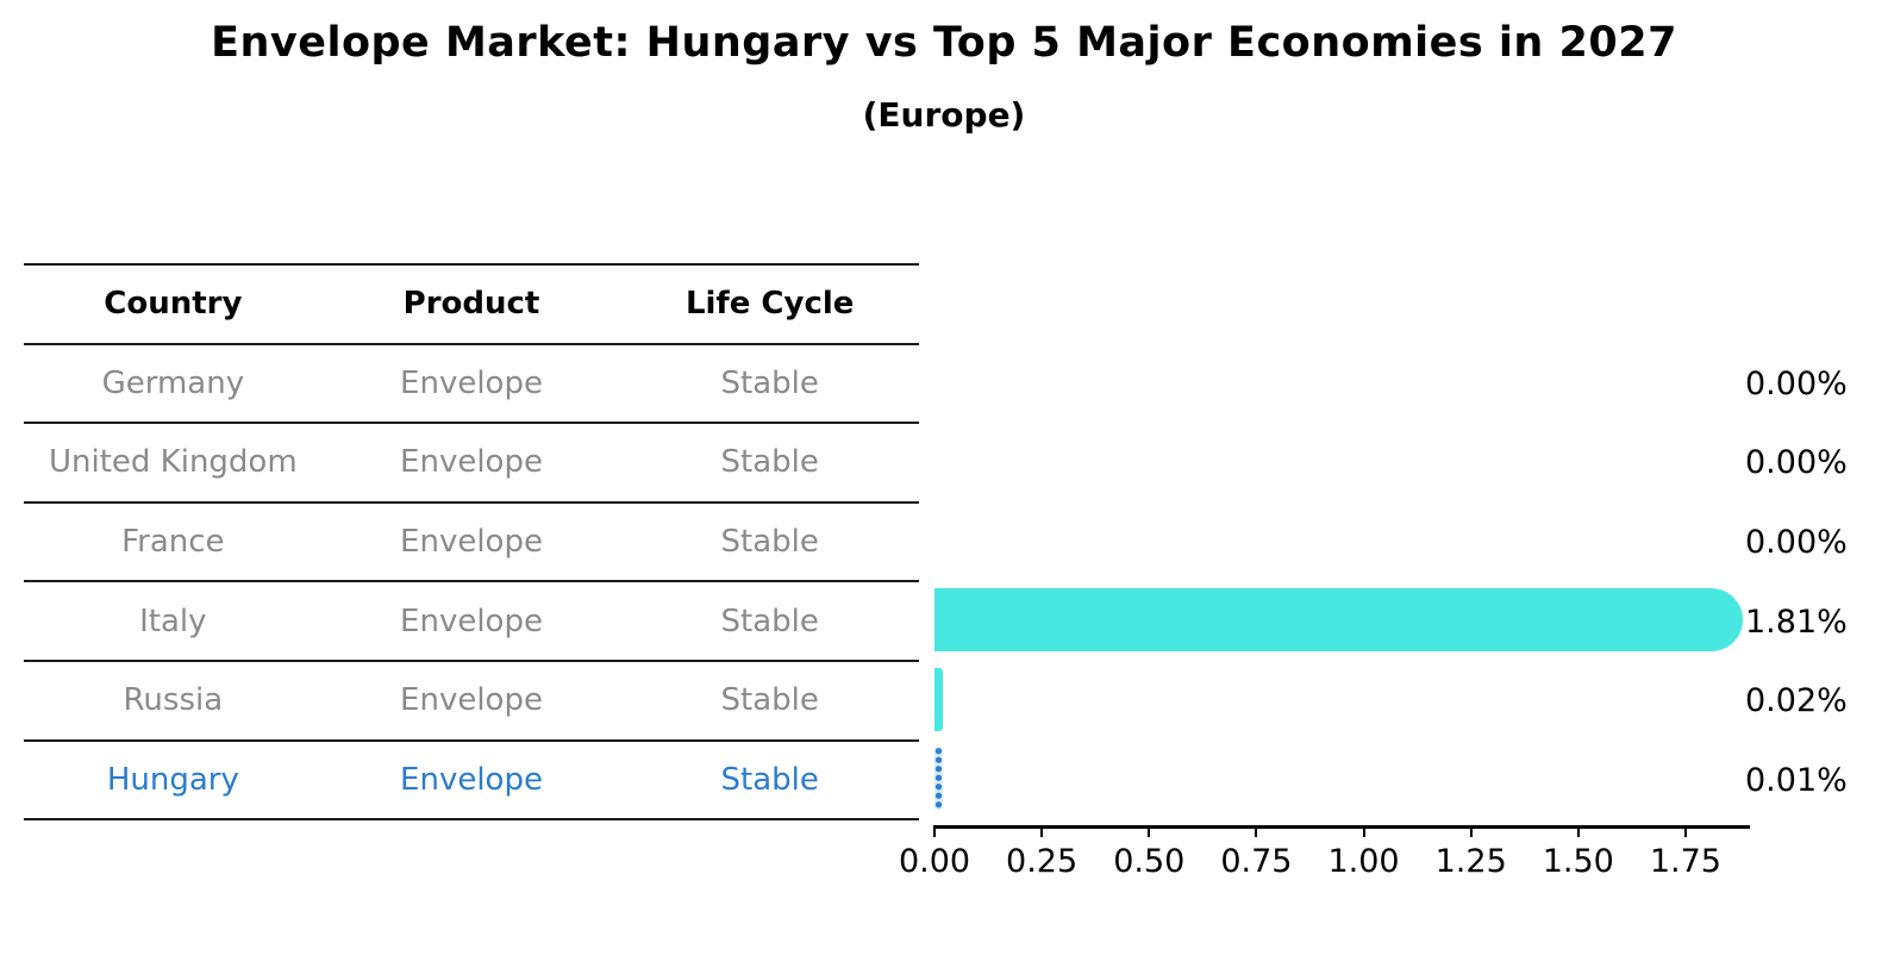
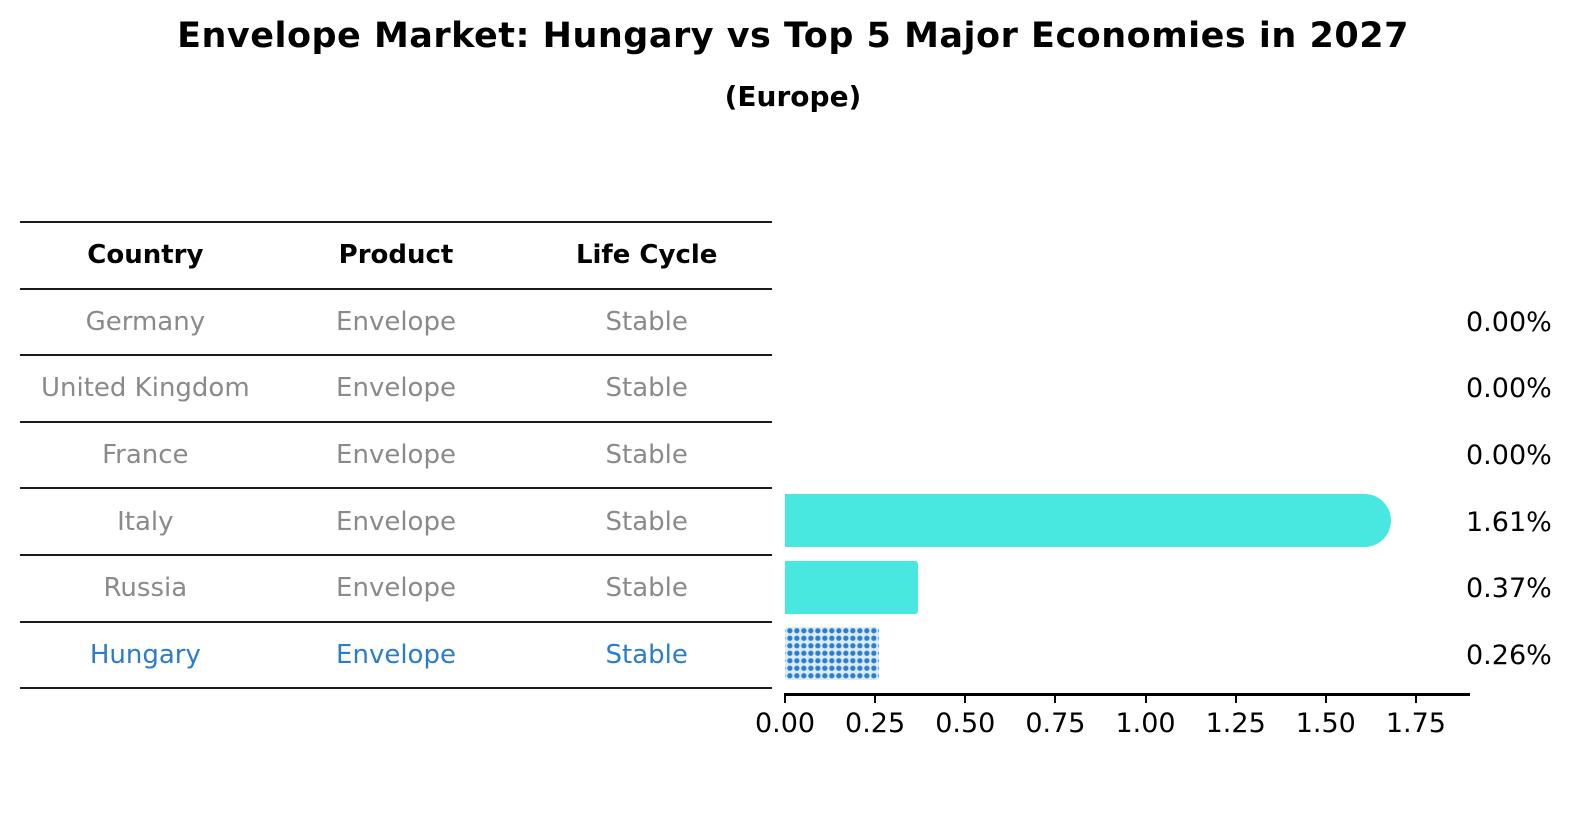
Italy: 1.81% -> 1.61%
Russia: 0.02% -> 0.37%
Hungary: 0.01% -> 0.26%
